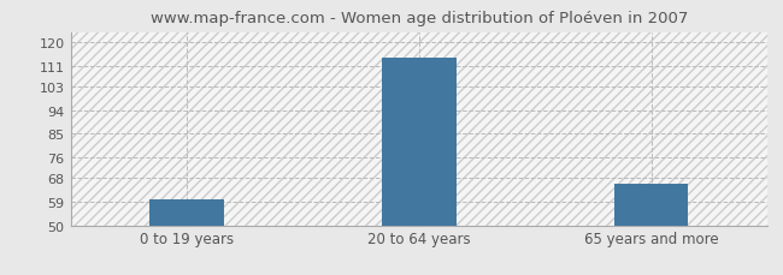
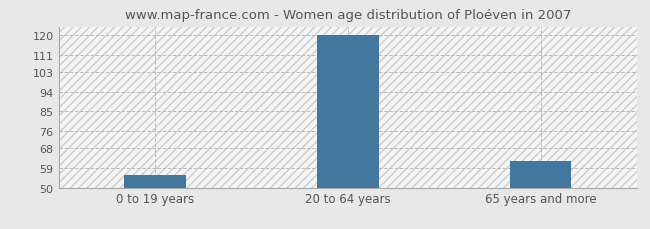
0 to 19 years: 60 -> 56
20 to 64 years: 114 -> 120
65 years and more: 66 -> 62
